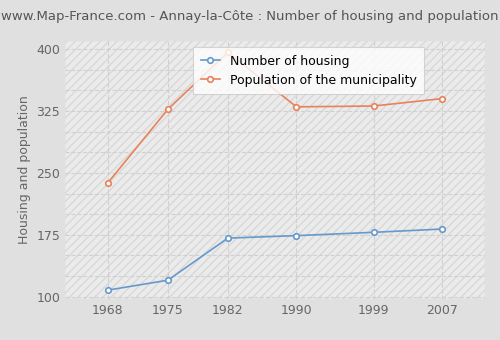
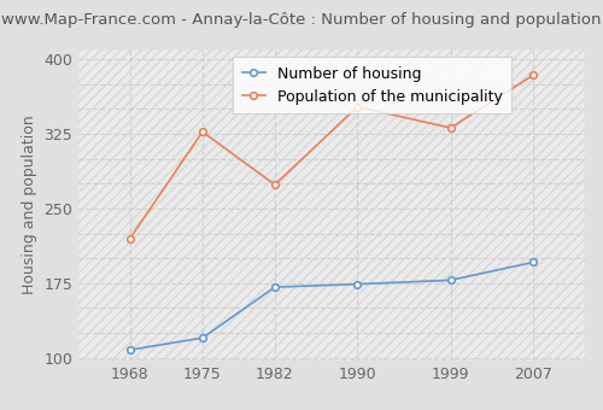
Population of the municipality/1968: 238 -> 220
Population of the municipality/1982: 396 -> 274
Population of the municipality/1990: 330 -> 352
Number of housing/2007: 182 -> 196
Population of the municipality/2007: 340 -> 384
